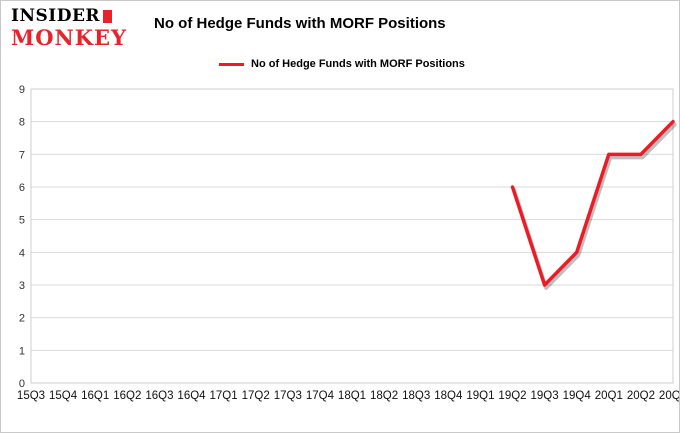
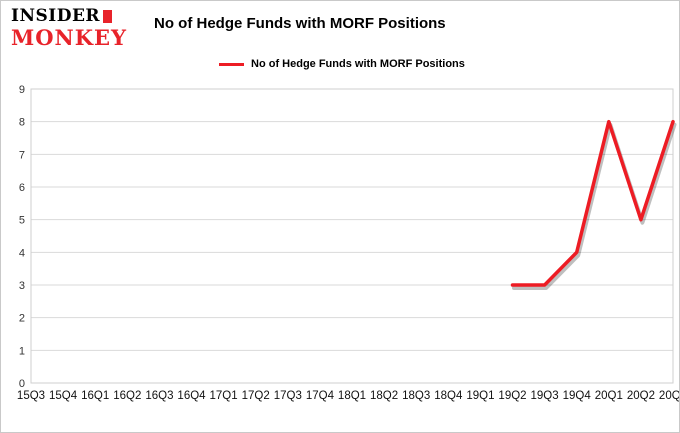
19Q2: 6 -> 3
20Q1: 7 -> 8
20Q2: 7 -> 5
